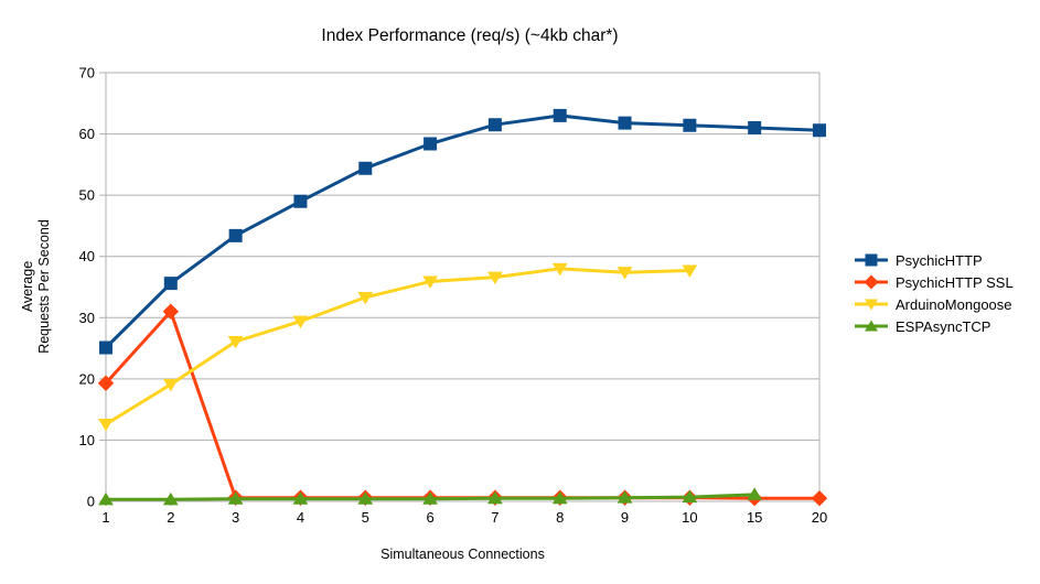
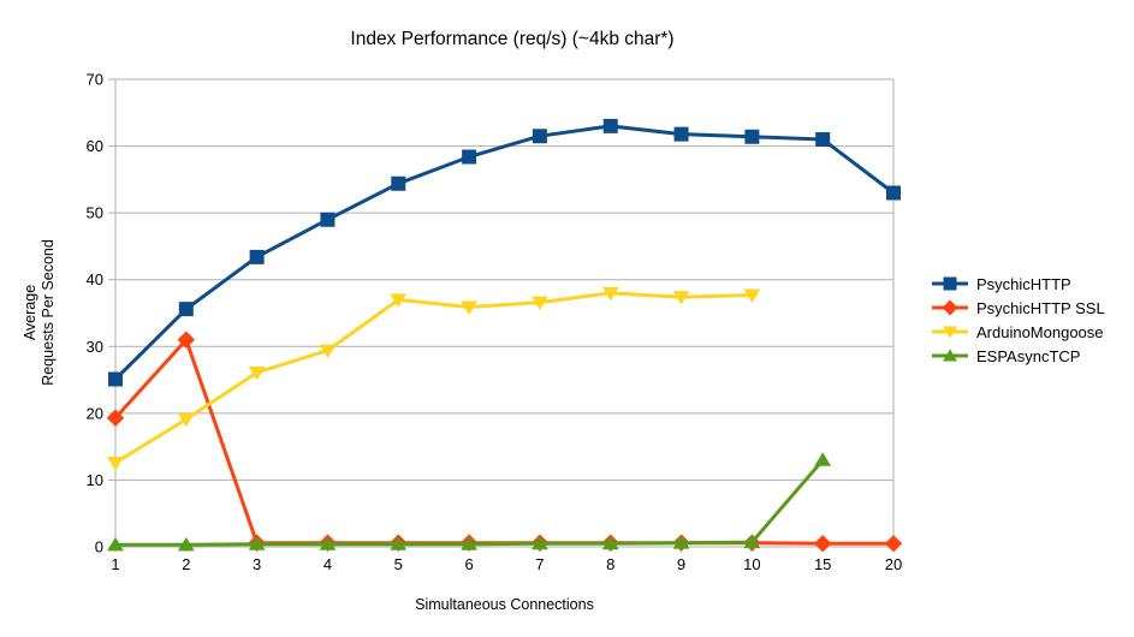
ArduinoMongoose/5: 33 -> 37
ESPAsyncTCP/15: 1 -> 13
PsychicHTTP/20: 61 -> 53
